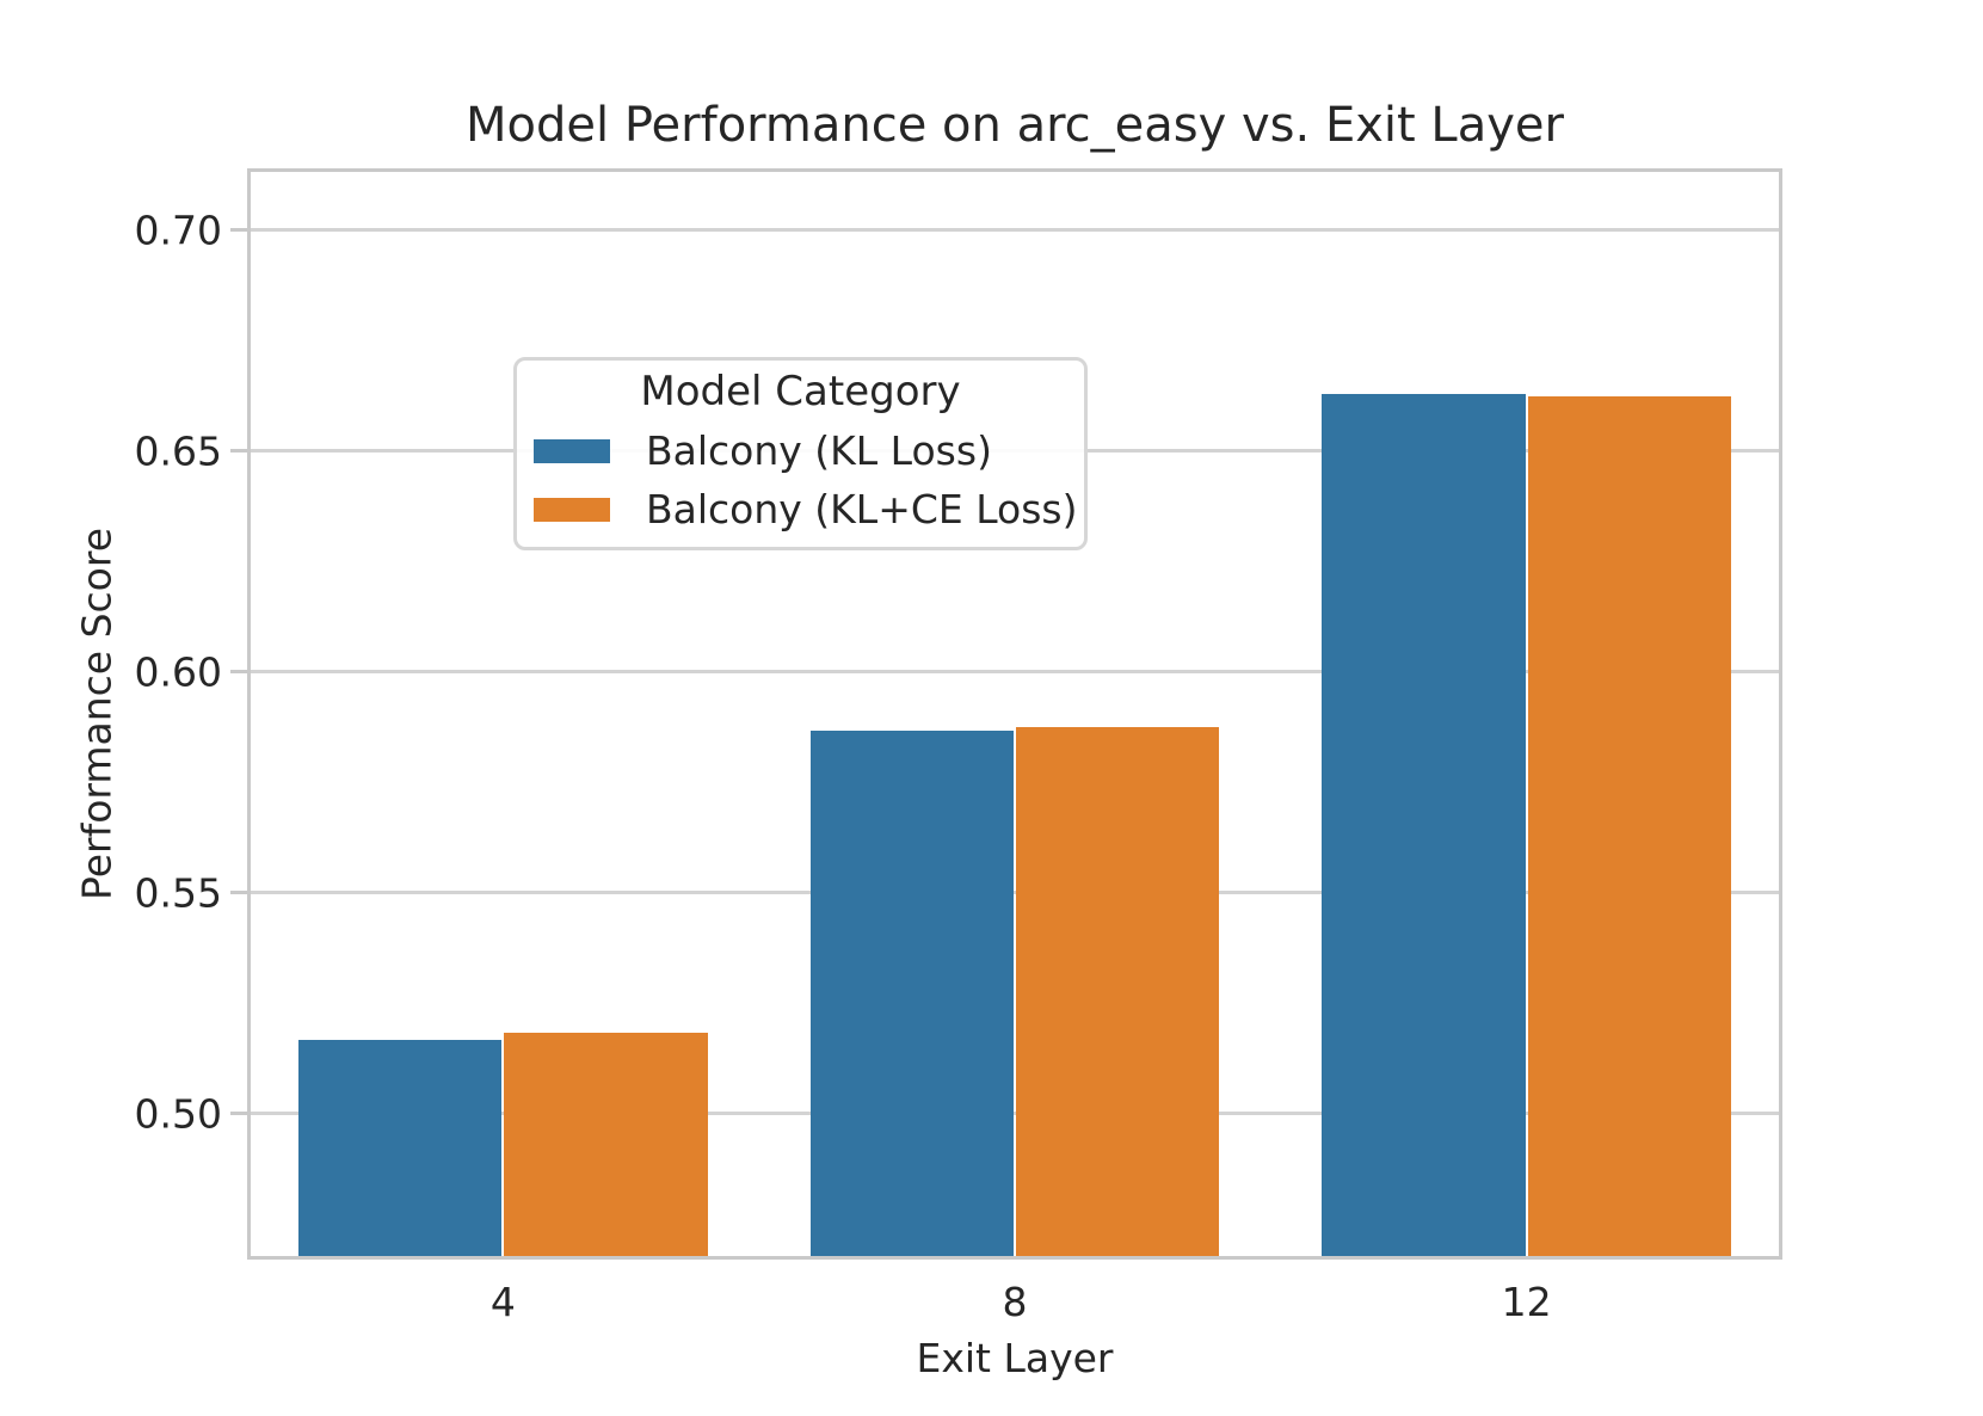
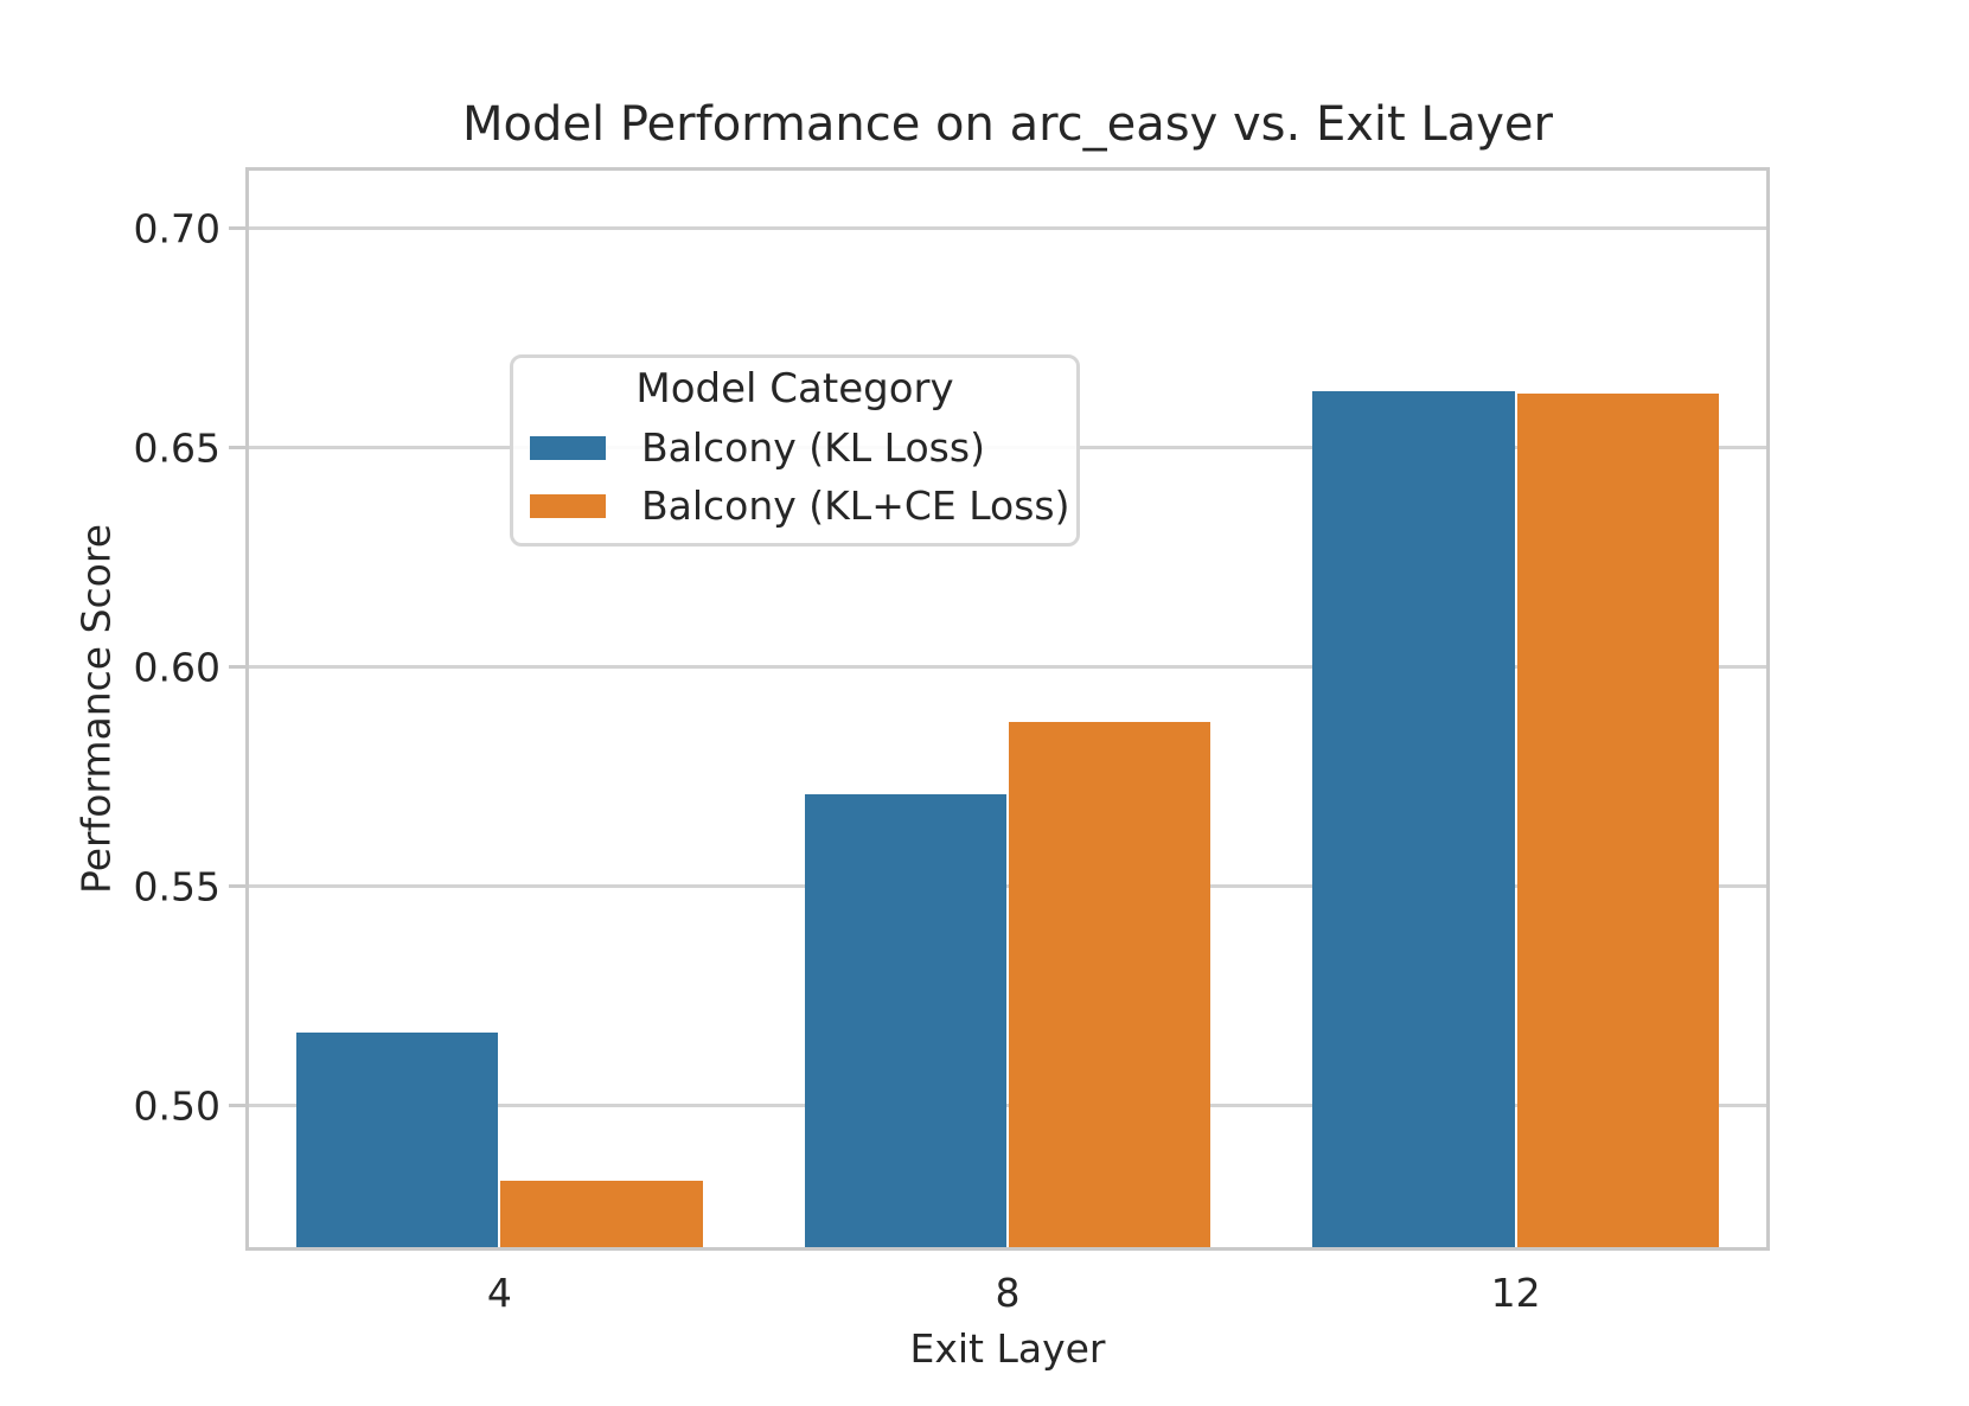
Balcony (KL+CE Loss)/4: 0.518 -> 0.483
Balcony (KL Loss)/8: 0.587 -> 0.571
